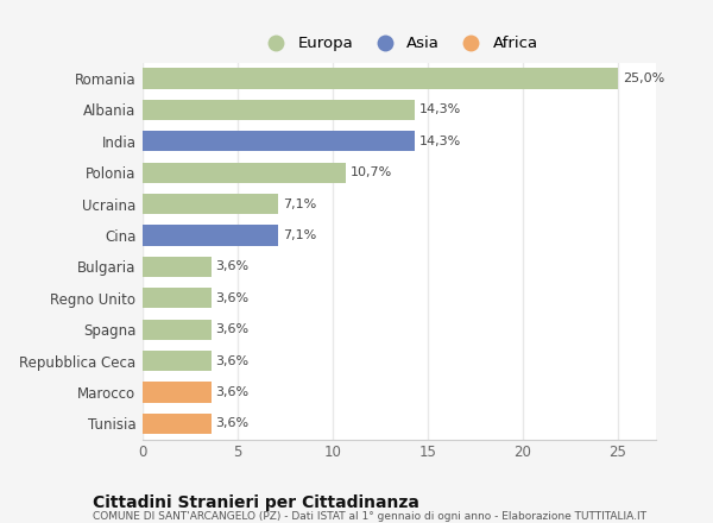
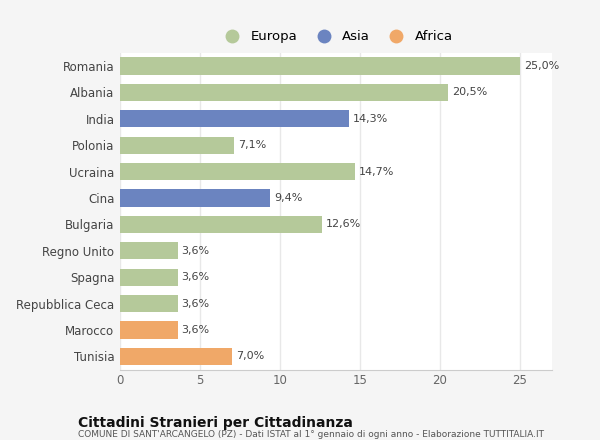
Albania: 14,3% -> 20,5%
Polonia: 10,7% -> 7,1%
Ucraina: 7,1% -> 14,7%
Cina: 7,1% -> 9,4%
Bulgaria: 3,6% -> 12,6%
Tunisia: 3,6% -> 7,0%
